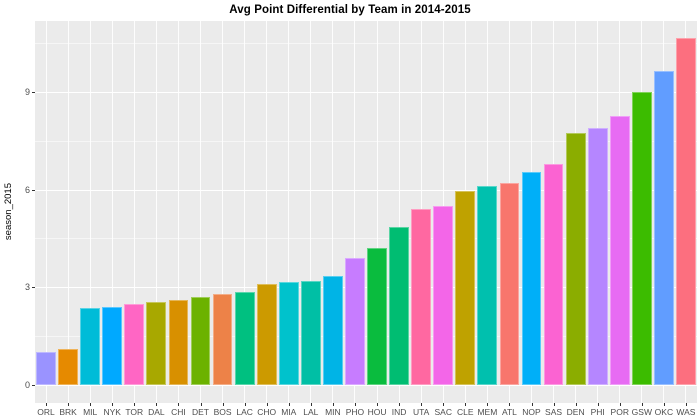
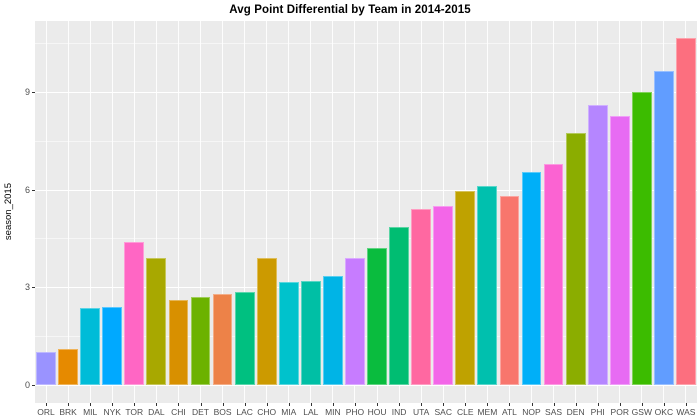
TOR: 2.5 -> 4.4
DAL: 2.5 -> 3.9
CHO: 3.1 -> 3.9
ATL: 6.2 -> 5.8
PHI: 7.9 -> 8.6
